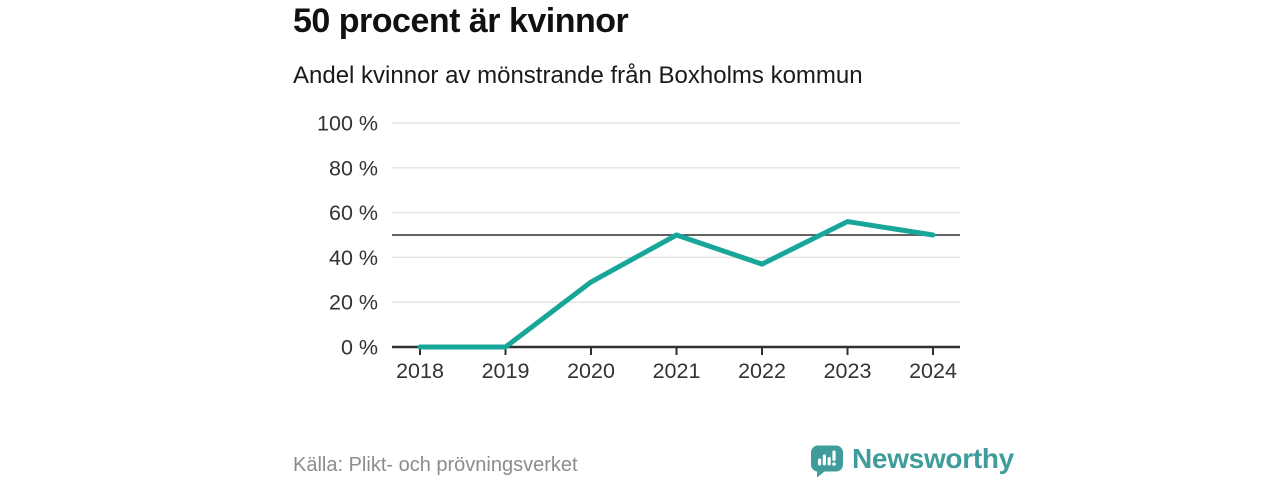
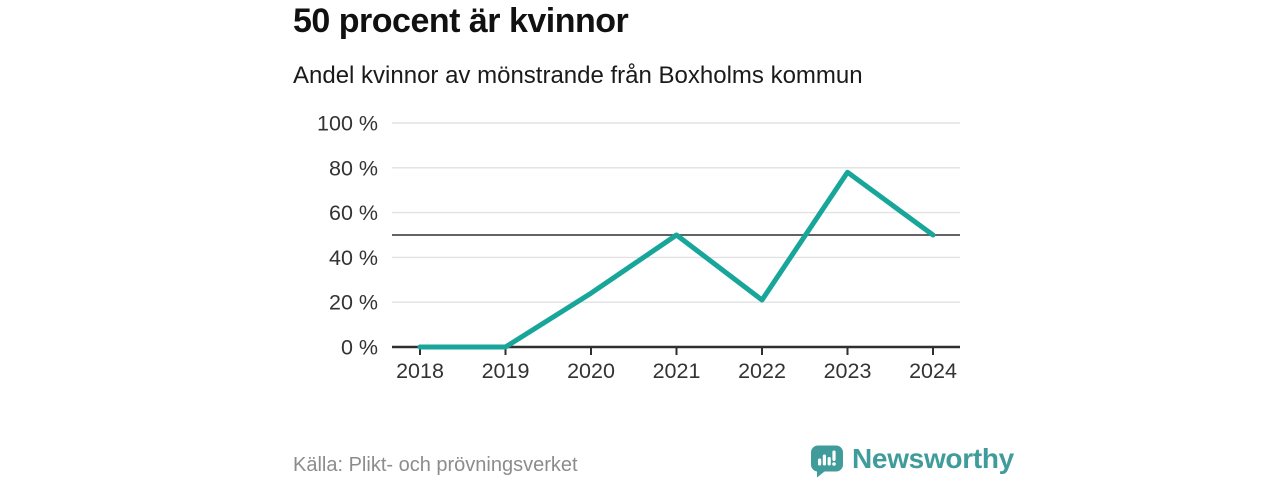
2020: 29% -> 24%
2022: 37% -> 21%
2023: 56% -> 78%
